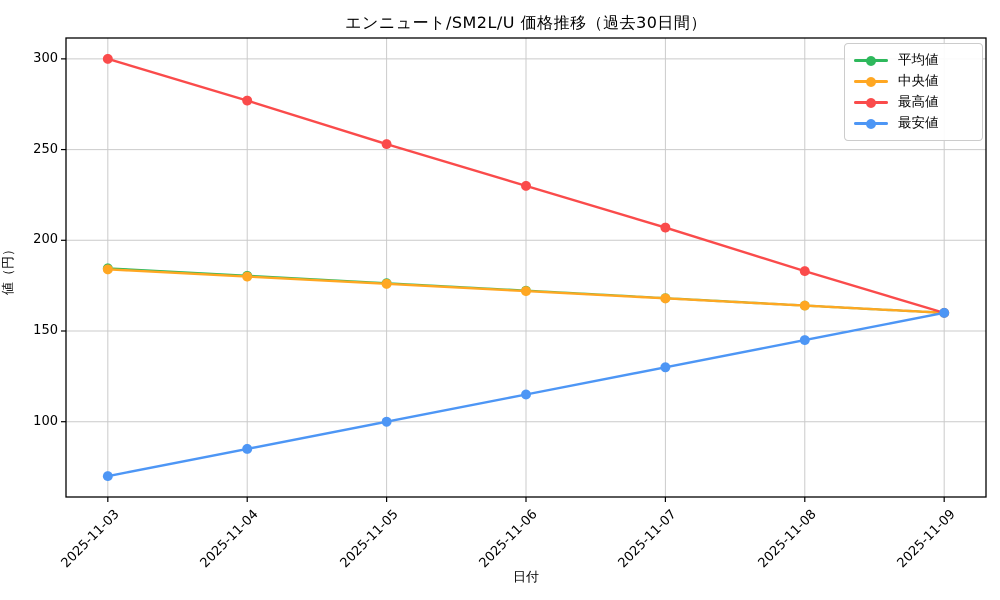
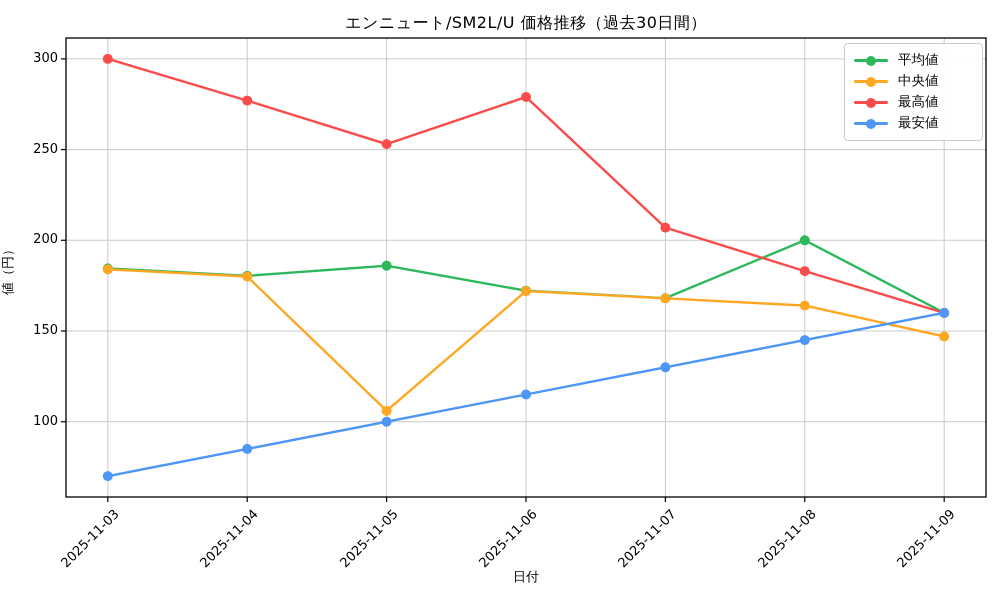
平均値/2025-11-05: 176 -> 186
中央値/2025-11-05: 176 -> 106
最高値/2025-11-06: 230 -> 279
平均値/2025-11-08: 164 -> 200
中央値/2025-11-09: 160 -> 147
